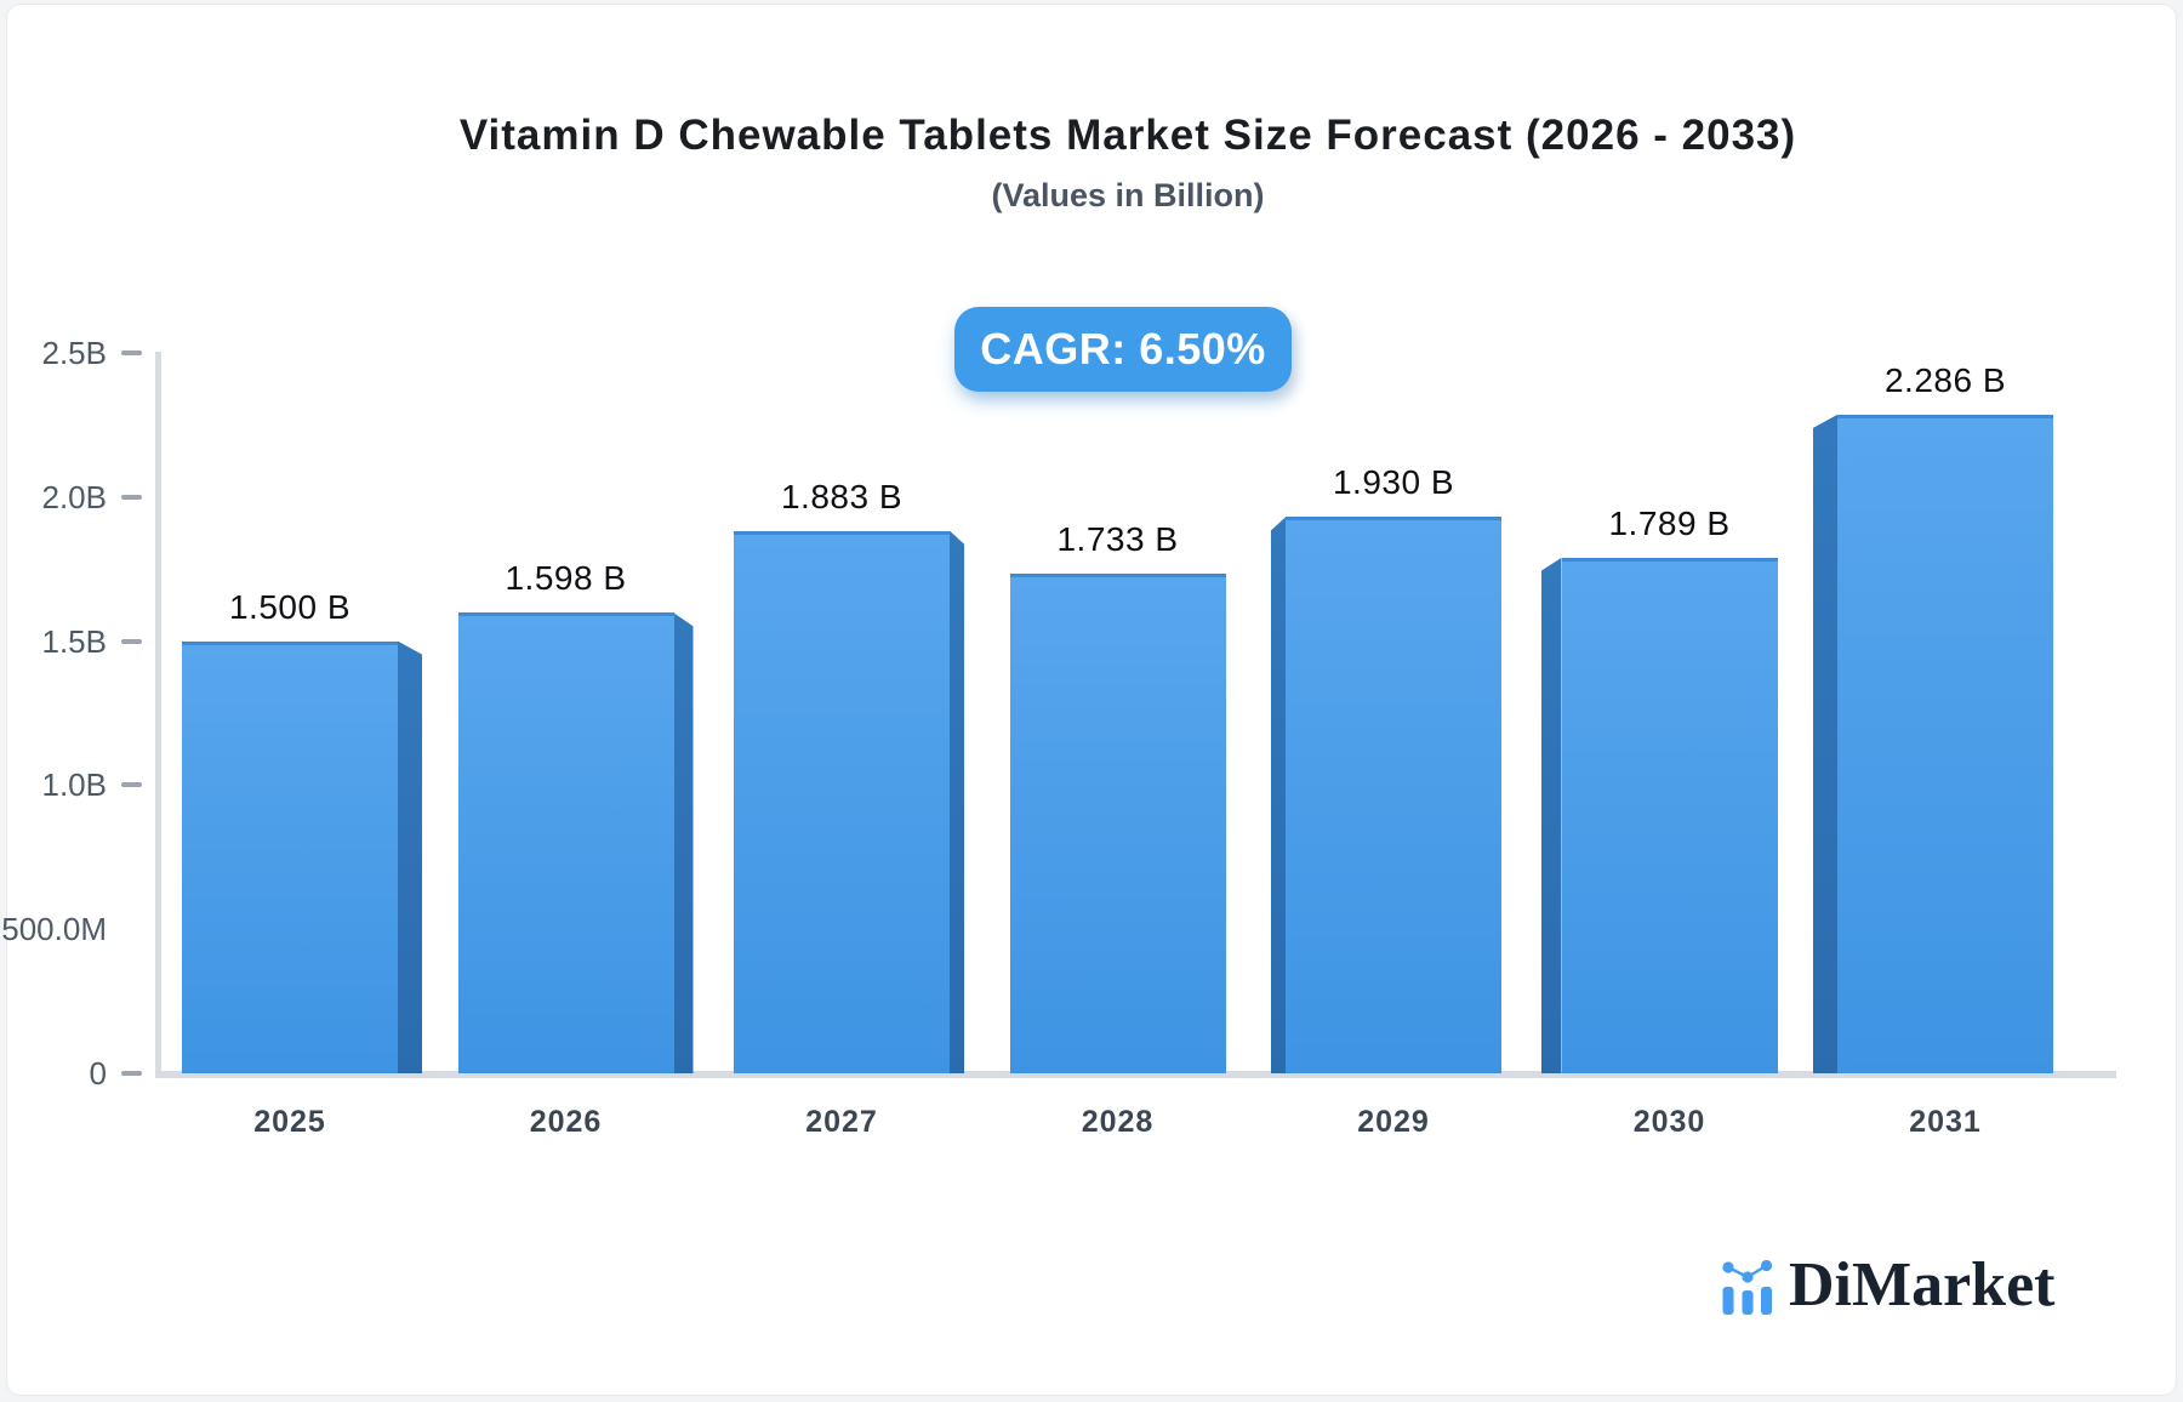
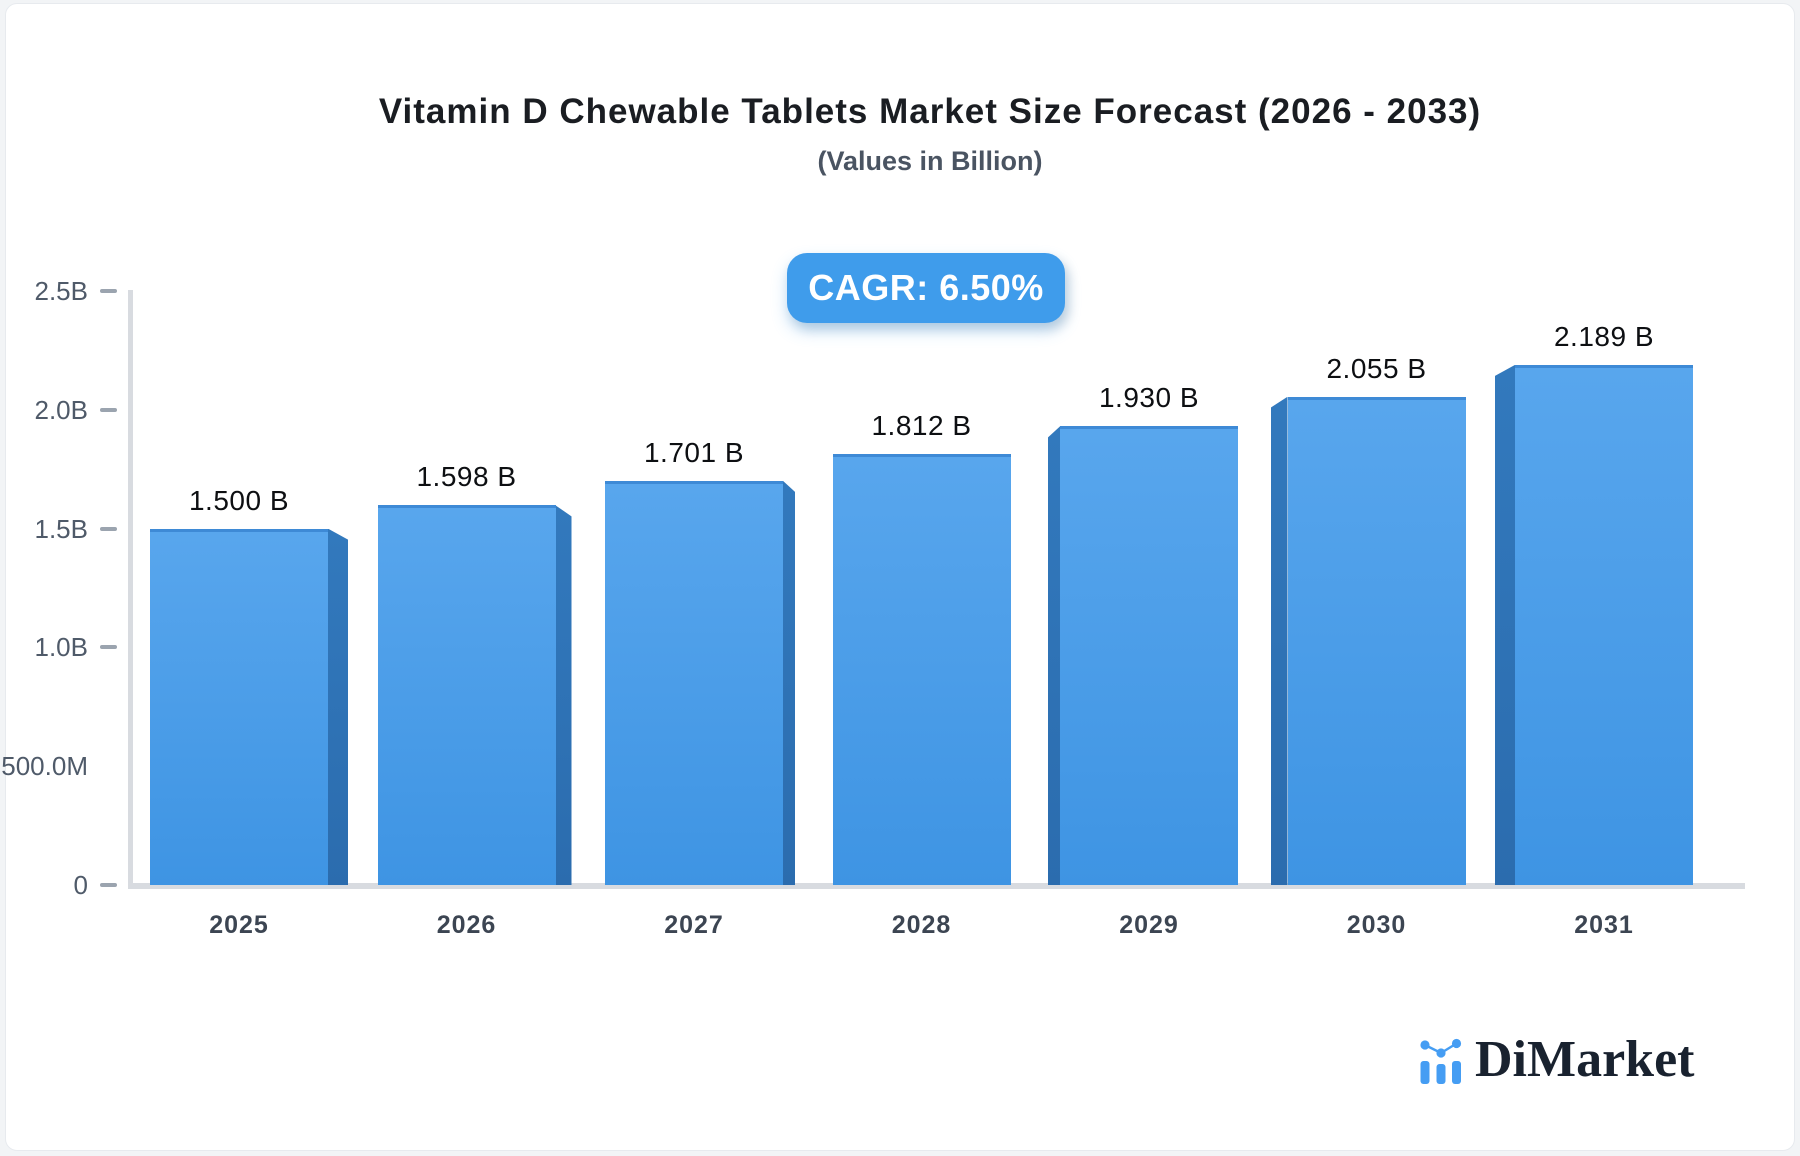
2027: 1.883 -> 1.701
2028: 1.733 -> 1.812
2030: 1.789 -> 2.055
2031: 2.286 -> 2.189
